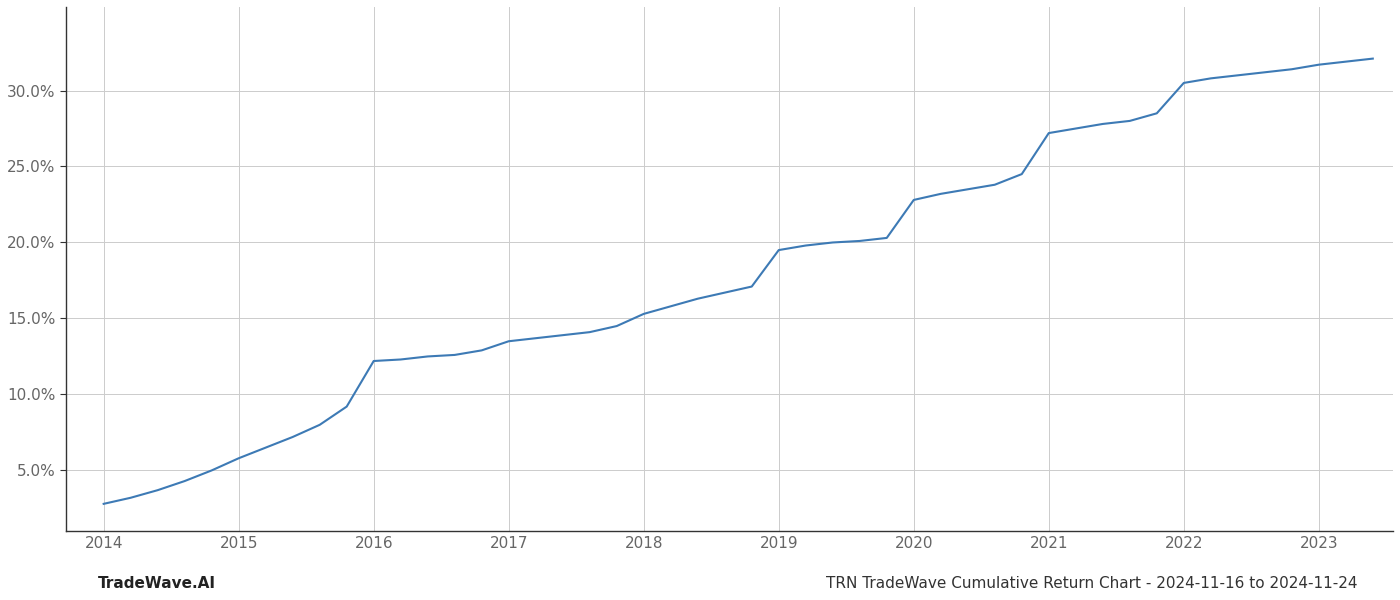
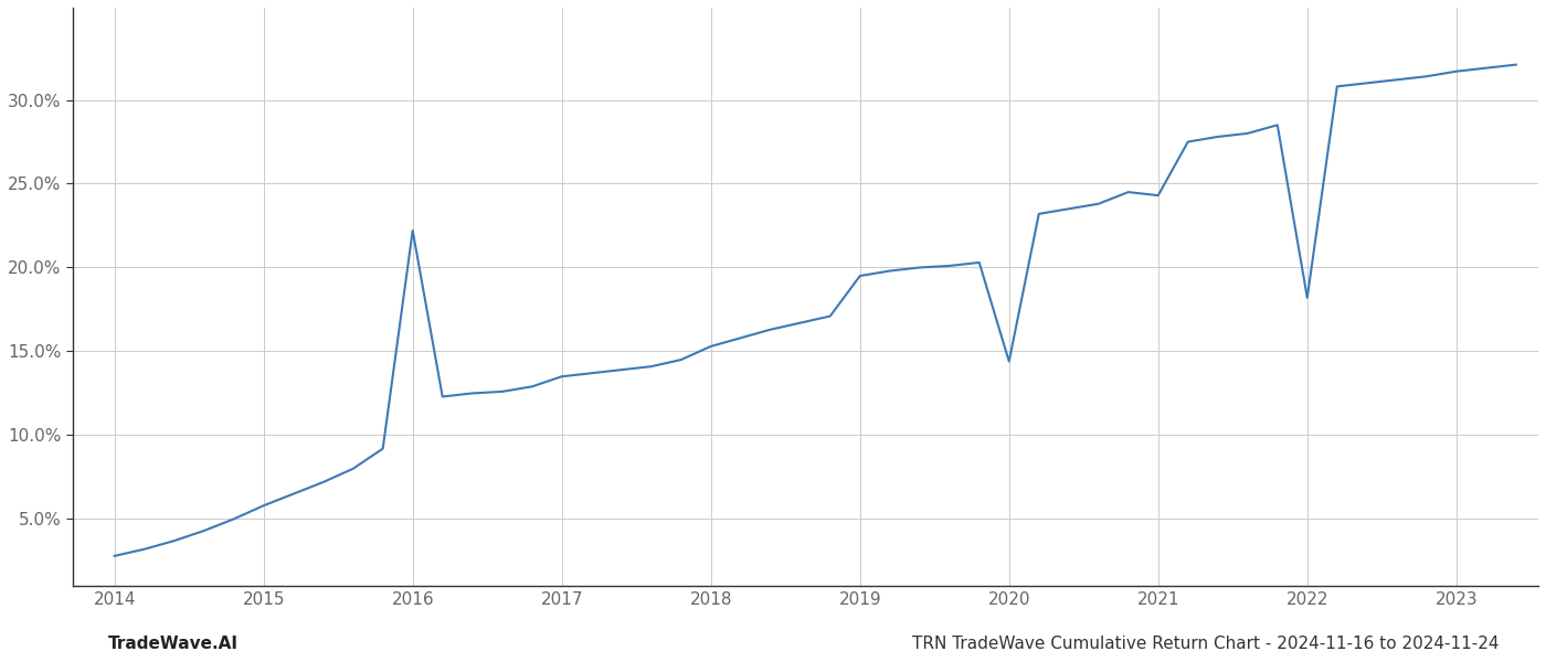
2016: 12.2% -> 22.2%
2020: 22.8% -> 14.4%
2021: 27.2% -> 24.3%
2022: 30.5% -> 18.2%
